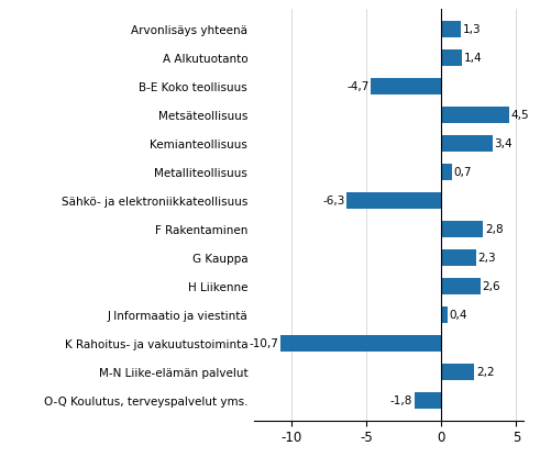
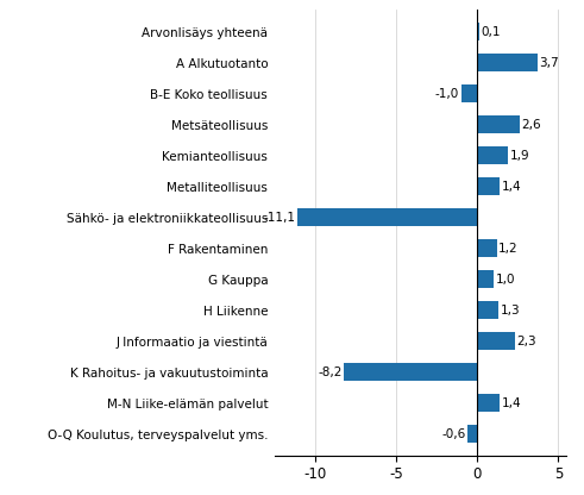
Arvonlisäys yhteenä: 1,3 -> 0,1
A Alkutuotanto: 1,4 -> 3,7
B-E Koko teollisuus: -4,7 -> -1,0
Metsäteollisuus: 4,5 -> 2,6
Kemianteollisuus: 3,4 -> 1,9
Metalliteollisuus: 0,7 -> 1,4
Sähkö- ja elektroniikkateollisuus: -6,3 -> -11,1
F Rakentaminen: 2,8 -> 1,2
G Kauppa: 2,3 -> 1,0
H Liikenne: 2,6 -> 1,3
J Informaatio ja viestintä: 0,4 -> 2,3
K Rahoitus- ja vakuutustoiminta: -10,7 -> -8,2
M-N Liike-elämän palvelut: 2,2 -> 1,4
O-Q Koulutus, terveyspalvelut yms.: -1,8 -> -0,6
